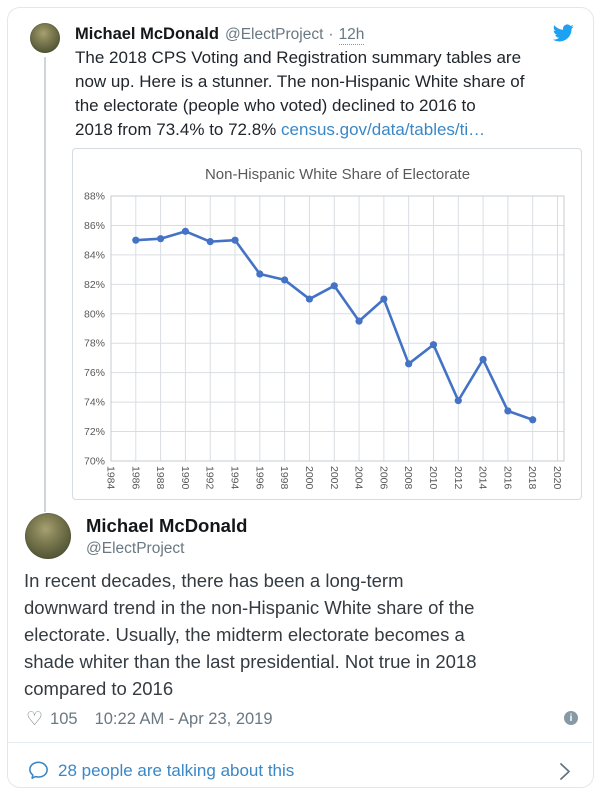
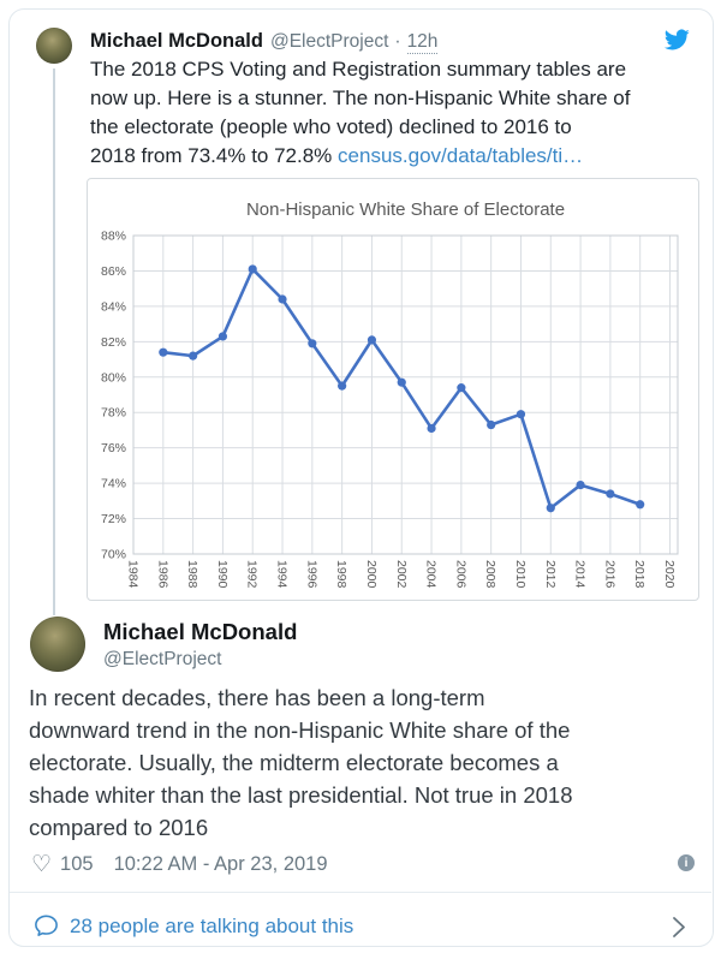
1986: 85.0% -> 81.4%
1988: 85.1% -> 81.2%
1990: 85.6% -> 82.3%
1992: 84.9% -> 86.1%
1994: 85.0% -> 84.4%
1996: 82.7% -> 81.9%
1998: 82.3% -> 79.5%
2000: 81.0% -> 82.1%
2002: 81.9% -> 79.7%
2004: 79.5% -> 77.1%
2006: 81.0% -> 79.4%
2008: 76.6% -> 77.3%
2012: 74.1% -> 72.6%
2014: 76.9% -> 73.9%
